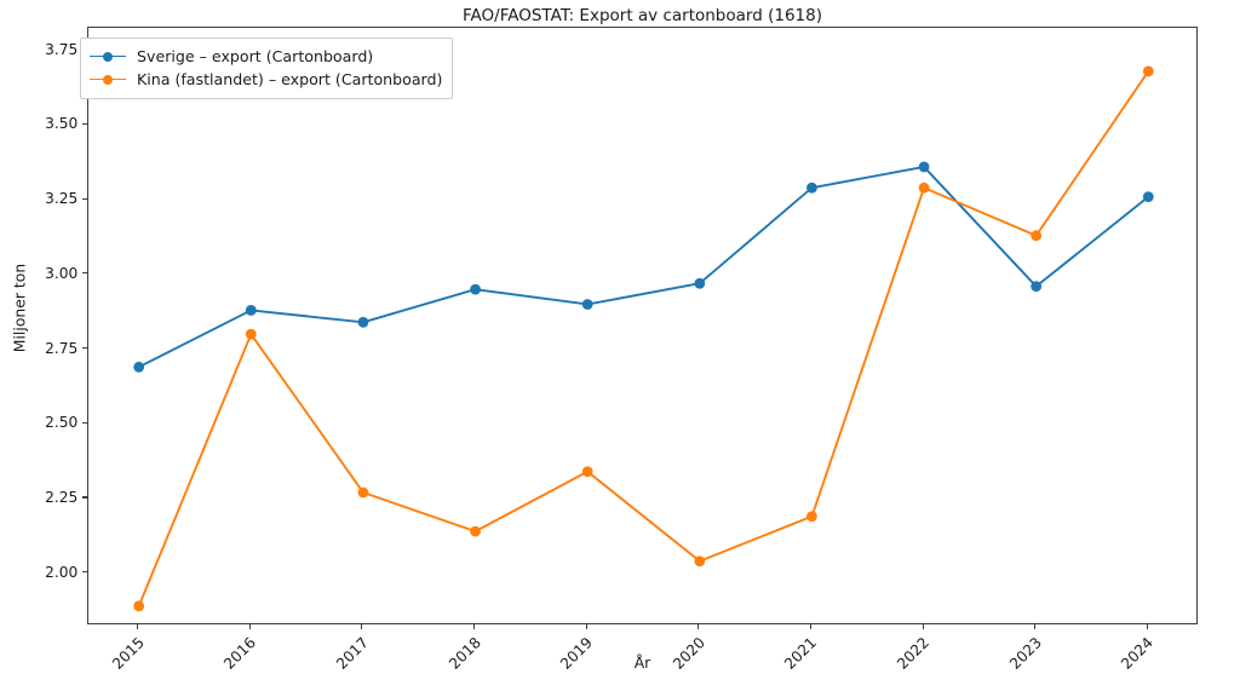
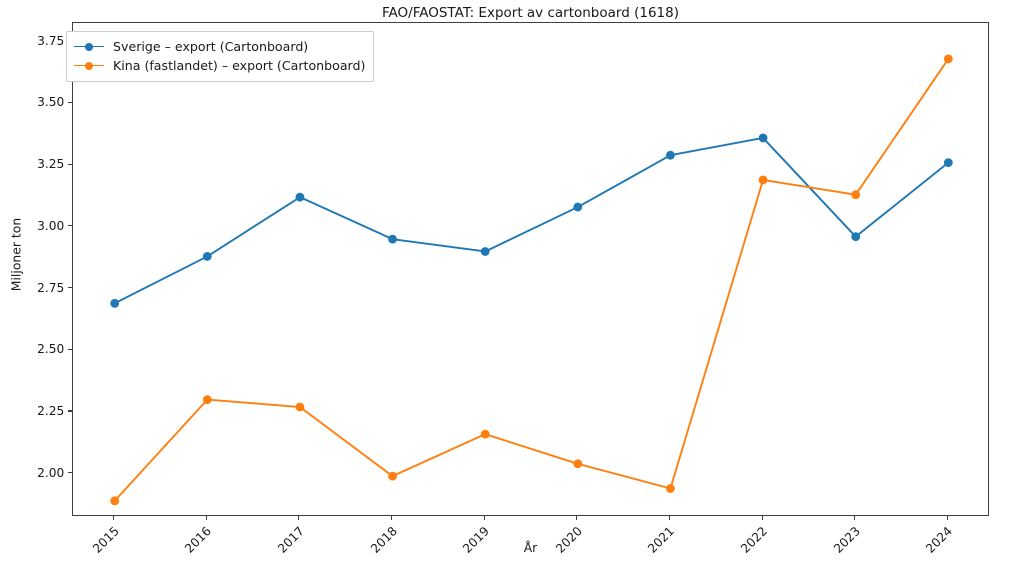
Kina (fastlandet) – export (Cartonboard)/2016: 2.80 -> 2.30
Sverige – export (Cartonboard)/2017: 2.84 -> 3.12
Kina (fastlandet) – export (Cartonboard)/2018: 2.14 -> 1.99
Kina (fastlandet) – export (Cartonboard)/2019: 2.34 -> 2.16
Sverige – export (Cartonboard)/2020: 2.97 -> 3.08
Kina (fastlandet) – export (Cartonboard)/2021: 2.19 -> 1.94
Kina (fastlandet) – export (Cartonboard)/2022: 3.29 -> 3.19
